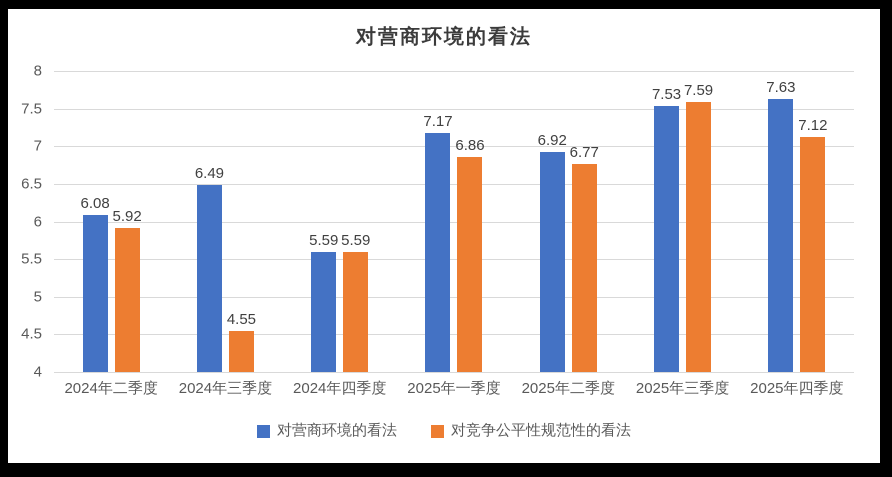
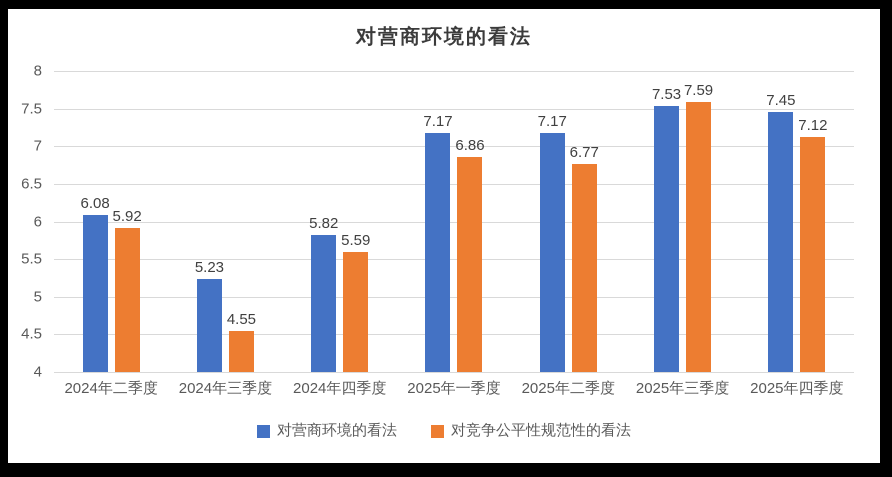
对营商环境的看法/2024年三季度: 6.49 -> 5.23
对营商环境的看法/2024年四季度: 5.59 -> 5.82
对营商环境的看法/2025年二季度: 6.92 -> 7.17
对营商环境的看法/2025年四季度: 7.63 -> 7.45
